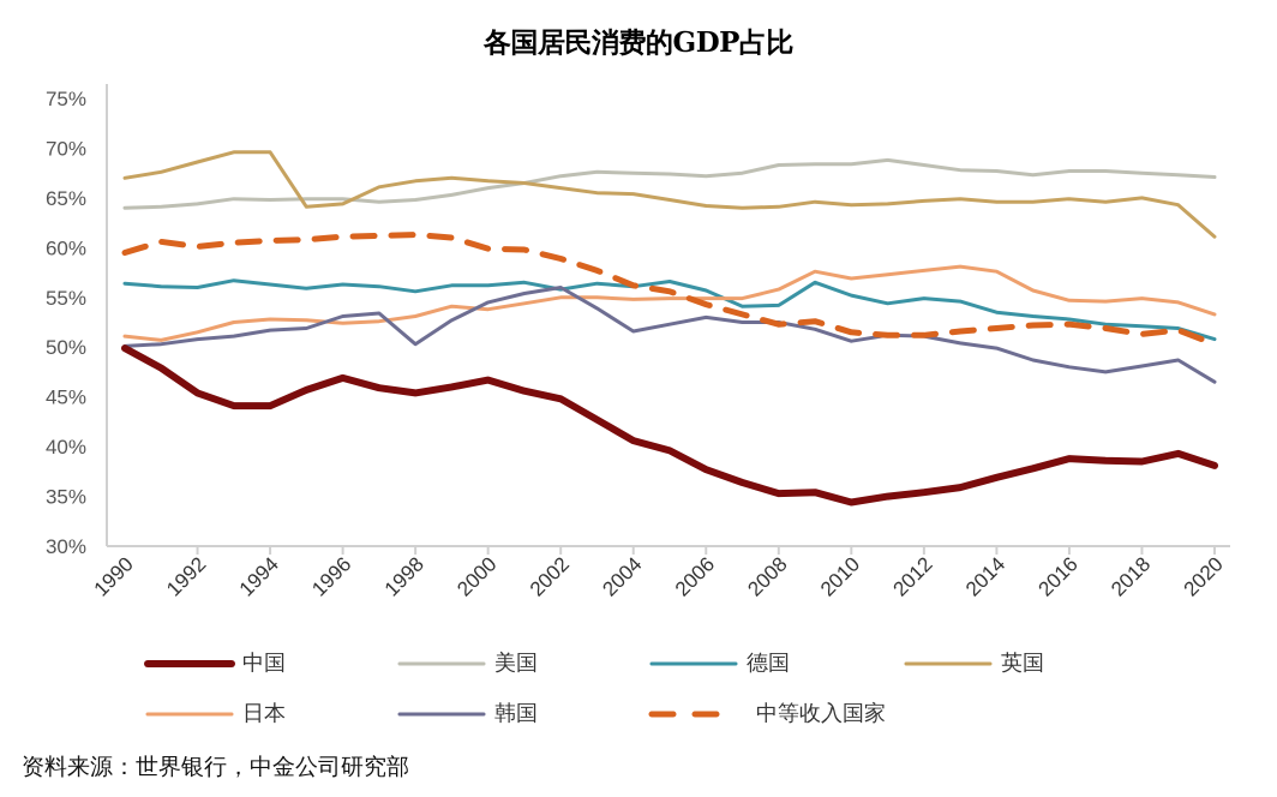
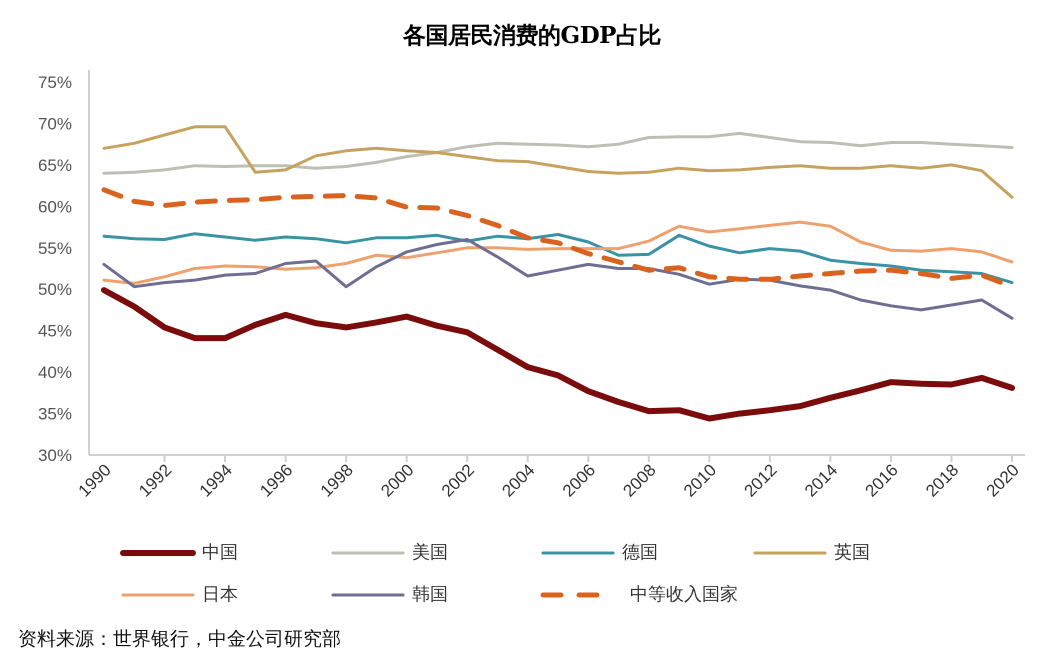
韩国/1990: 50% -> 53%
中等收入国家/1990: 60% -> 62%
